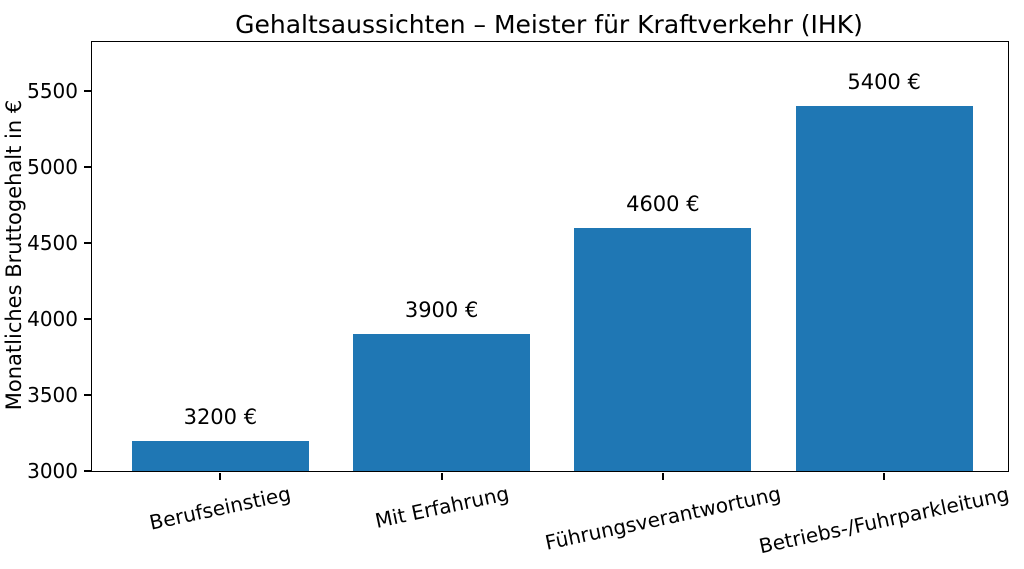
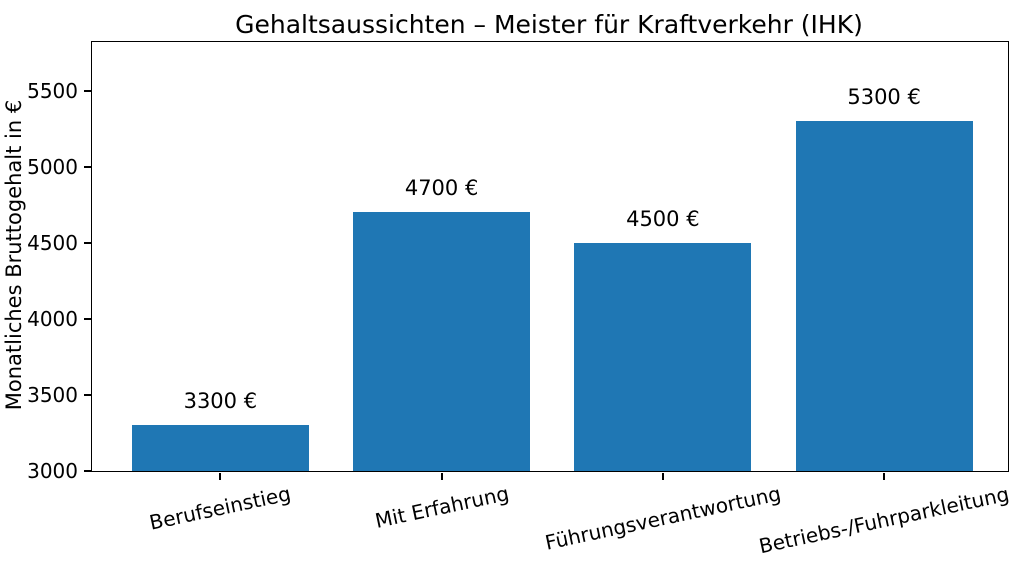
Berufseinstieg: 3200 -> 3300
Mit Erfahrung: 3900 -> 4700
Führungsverantwortung: 4600 -> 4500
Betriebs-/Fuhrparkleitung: 5400 -> 5300
